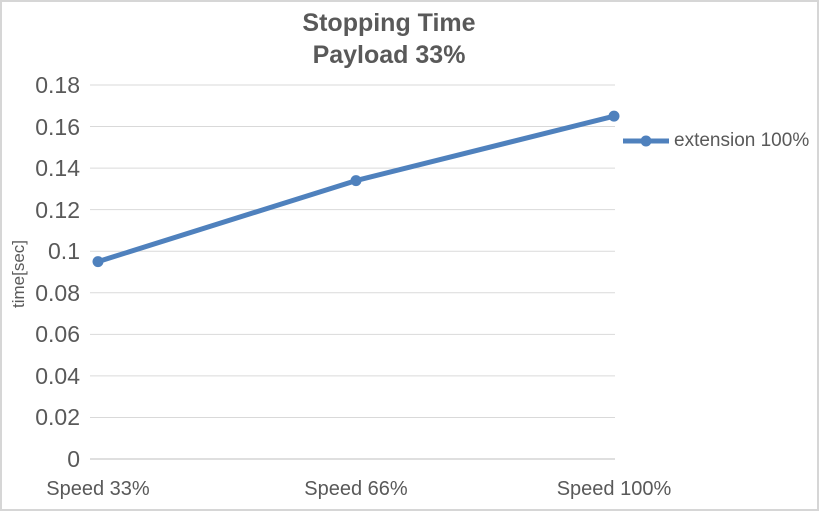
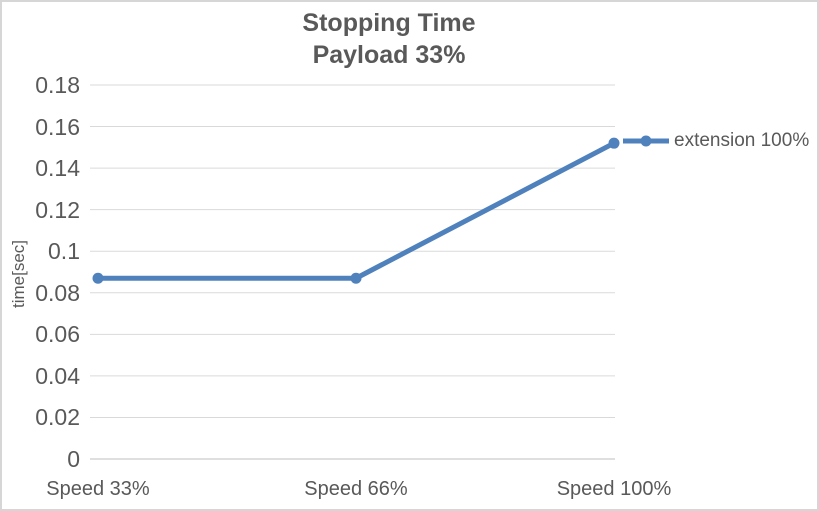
Speed 33%: 0.095 -> 0.087
Speed 66%: 0.134 -> 0.087
Speed 100%: 0.165 -> 0.152
